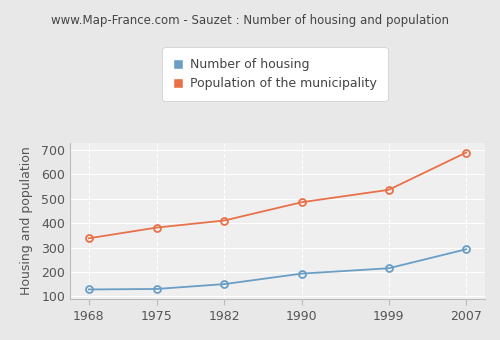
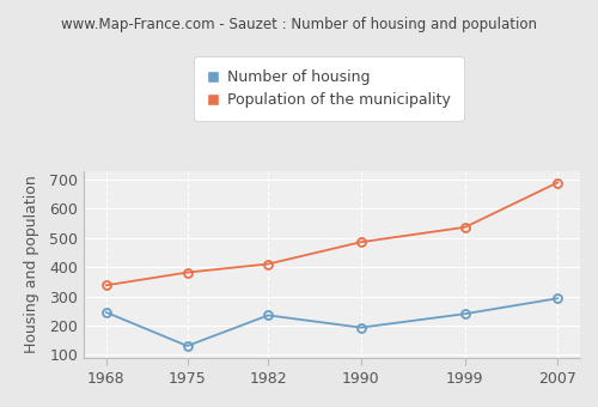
Number of housing/1968: 128 -> 245
Number of housing/1982: 150 -> 235
Number of housing/1999: 215 -> 240
